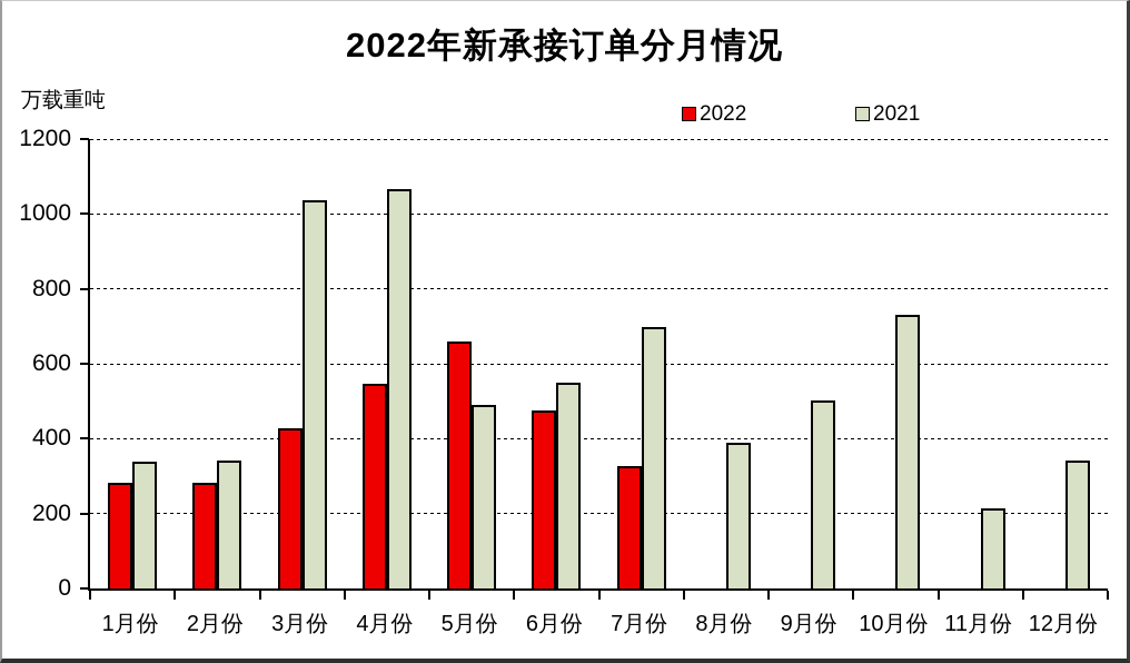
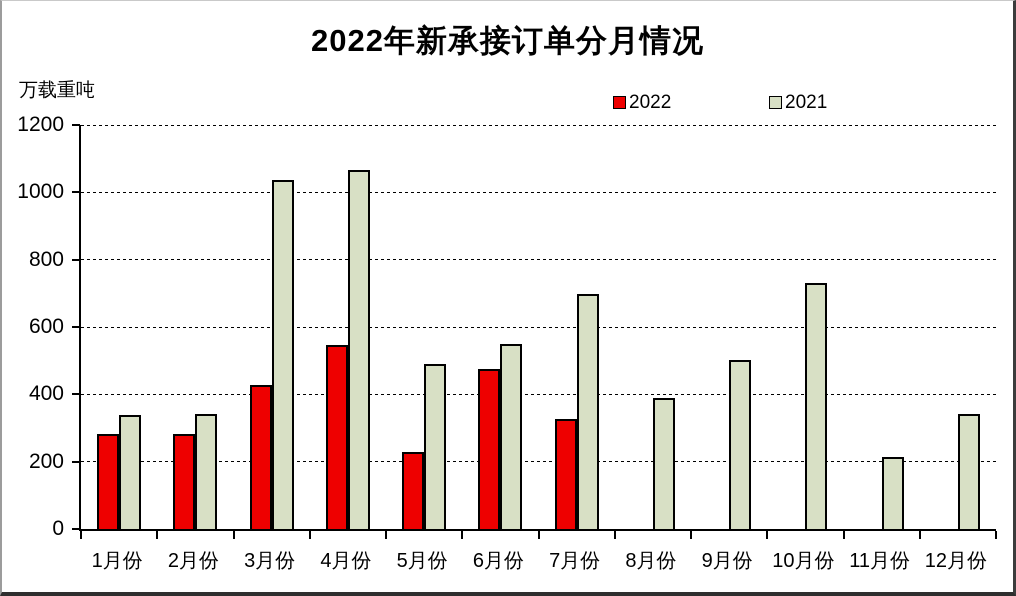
2022/5月份: 660 -> 230
